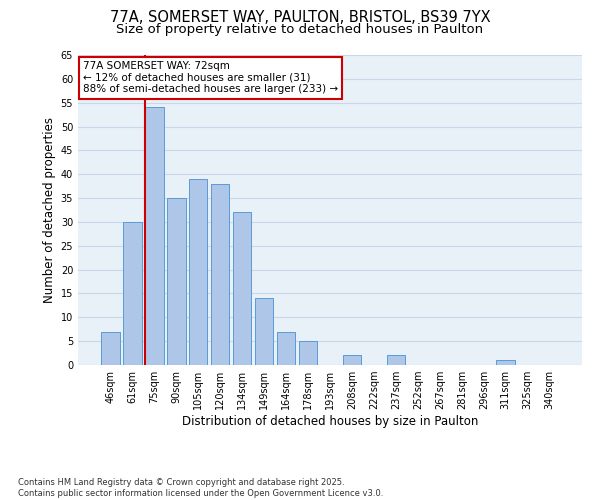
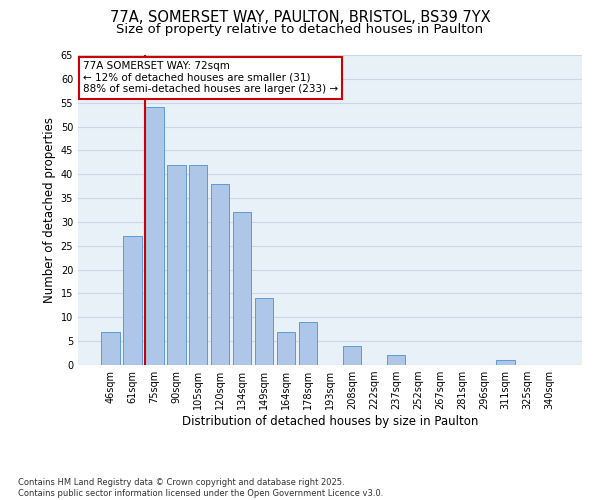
61sqm: 30 -> 27
90sqm: 35 -> 42
105sqm: 39 -> 42
178sqm: 5 -> 9
208sqm: 2 -> 4
